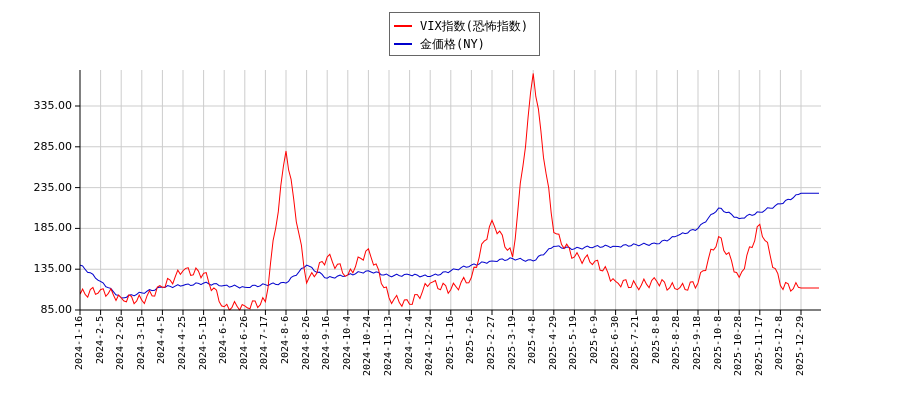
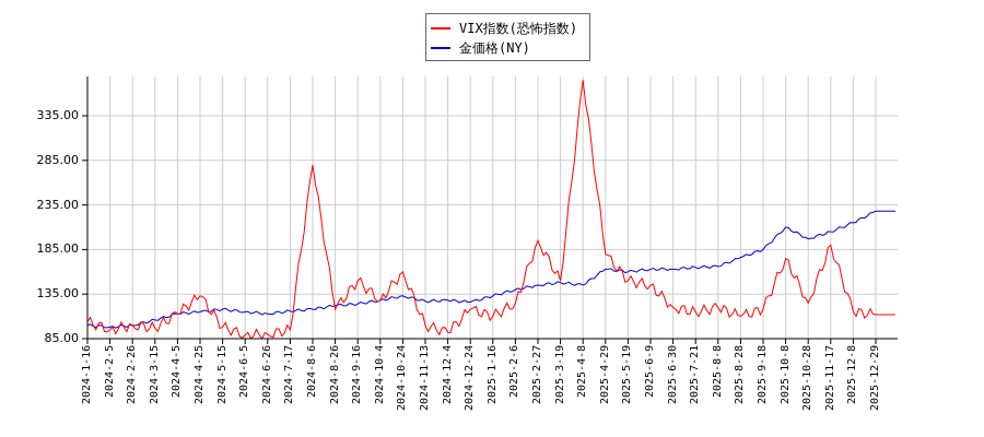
金価格(NY)/2024-1-16: 140 -> 100
VIX指数(恐怖指数)/2024-2-5: 110 -> 100
金価格(NY)/2024-2-5: 120 -> 100
VIX指数(恐怖指数)/2024-5-15: 130 -> 100
金価格(NY)/2024-8-26: 140 -> 120
